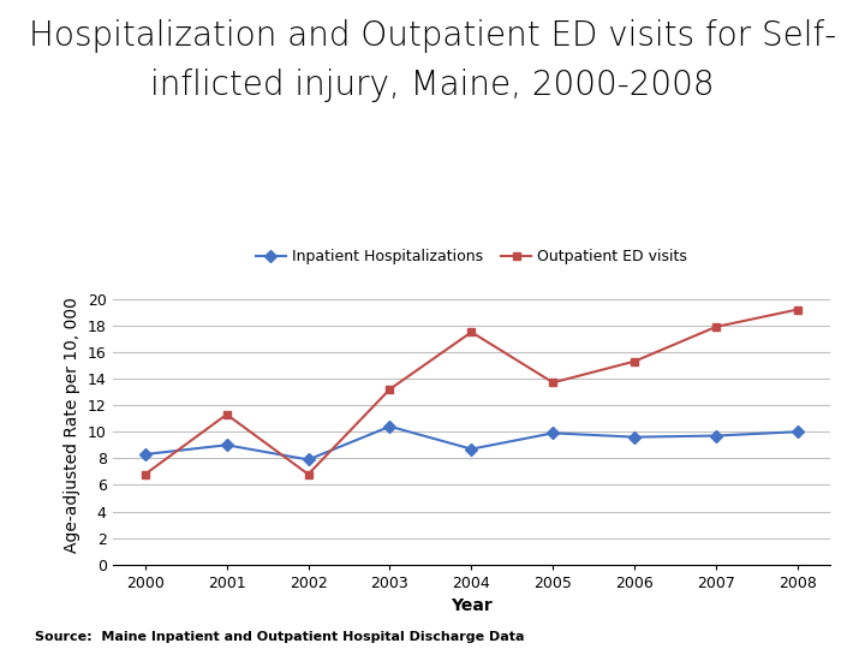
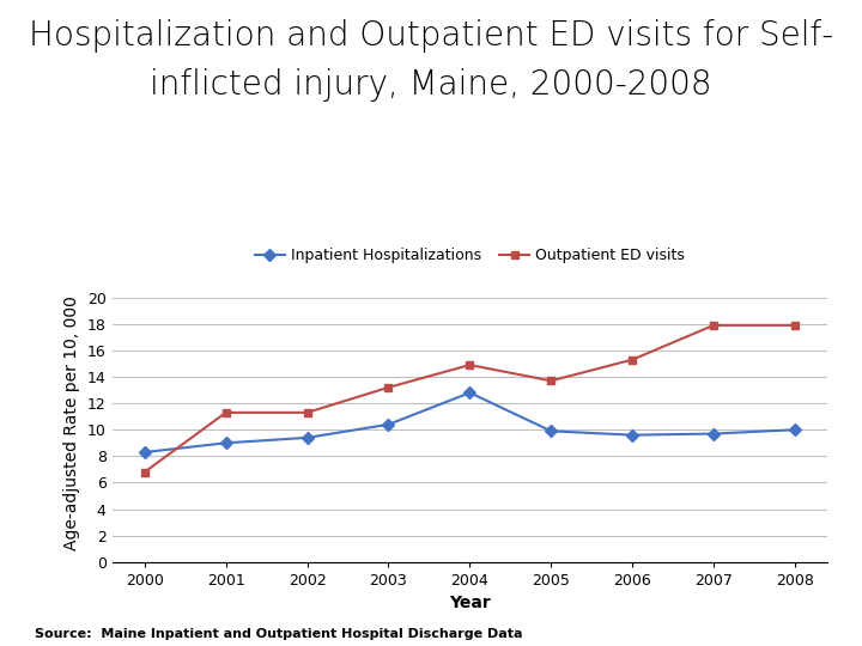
Inpatient Hospitalizations/2002: 7.9 -> 9.4
Outpatient ED visits/2002: 6.8 -> 11.3
Inpatient Hospitalizations/2004: 8.7 -> 12.8
Outpatient ED visits/2004: 17.5 -> 14.9
Outpatient ED visits/2008: 19.2 -> 17.9
